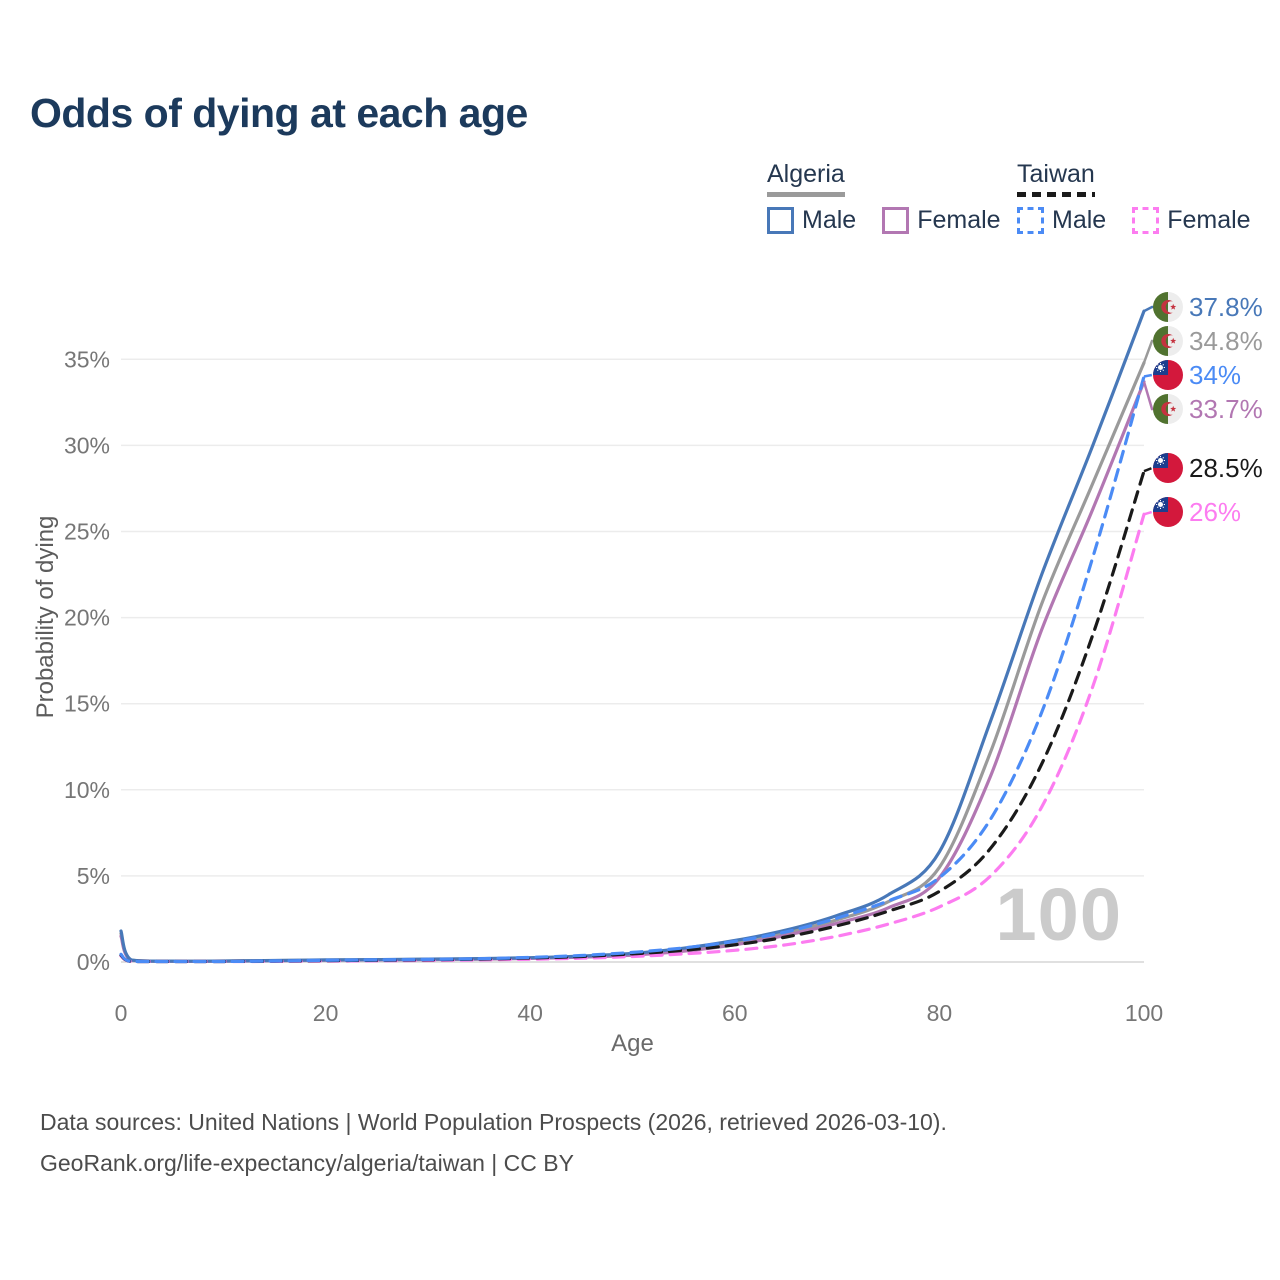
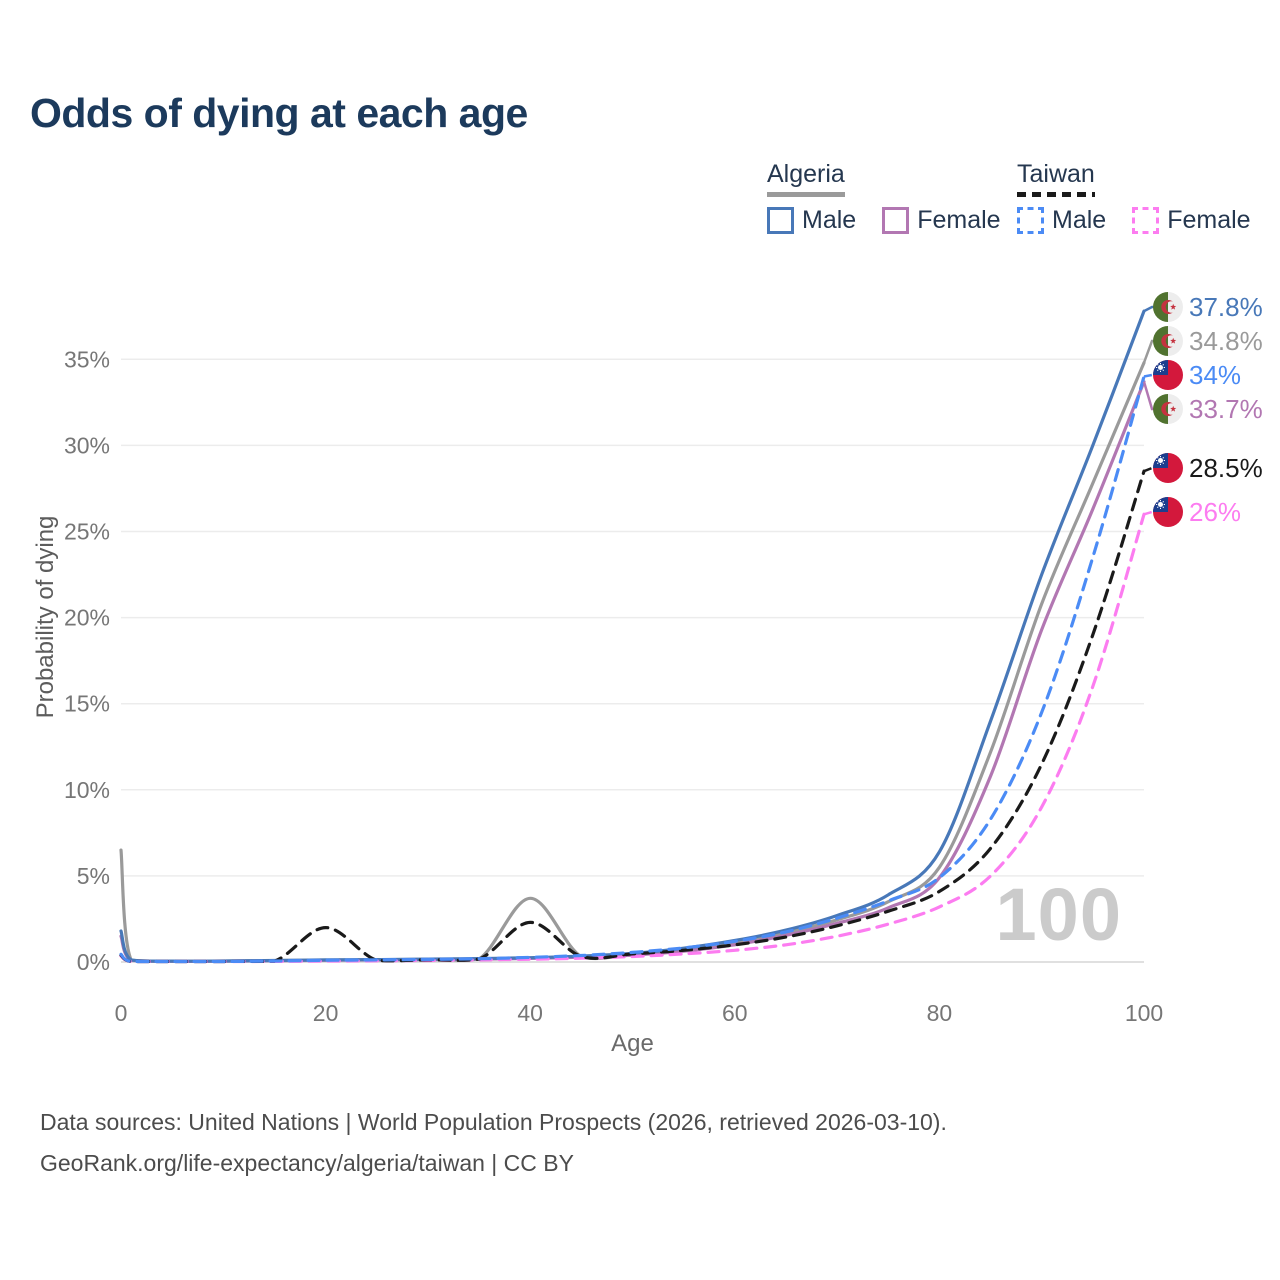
Algeria/0: 1.6% -> 6.5%
Taiwan/20: 0.1% -> 2.0%
Algeria/40: 0.2% -> 3.7%
Taiwan/40: 0.2% -> 2.3%
